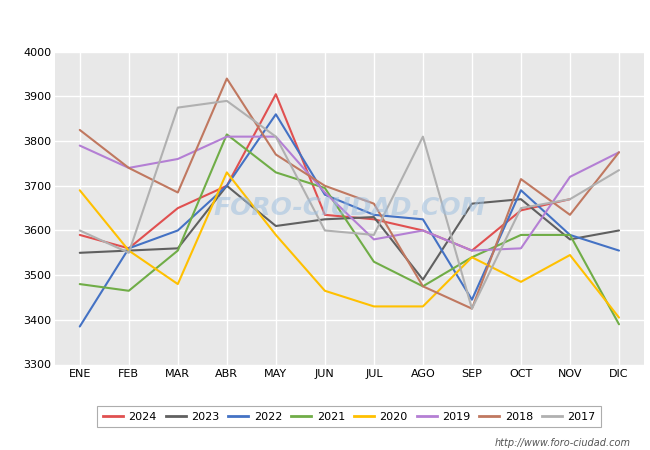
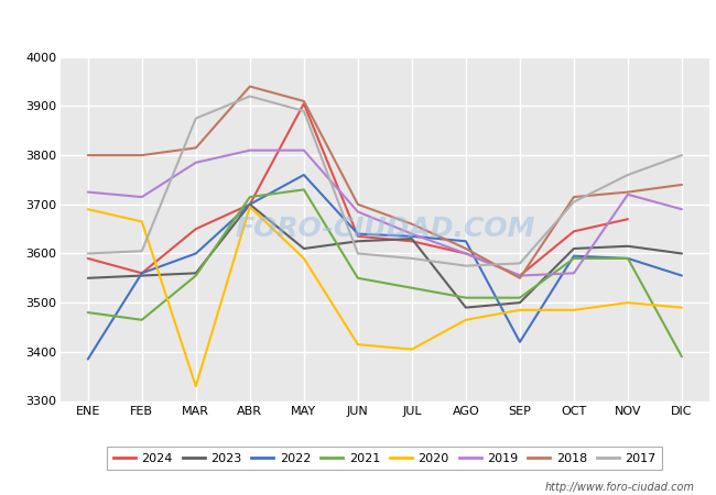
2019/ENE: 3790 -> 3725
2018/ENE: 3825 -> 3800
2020/FEB: 3555 -> 3665
2019/FEB: 3740 -> 3715
2018/FEB: 3740 -> 3800
2017/FEB: 3550 -> 3605
2020/MAR: 3480 -> 3330
2019/MAR: 3760 -> 3785
2018/MAR: 3685 -> 3815
2021/ABR: 3815 -> 3715
2020/ABR: 3730 -> 3695
2017/ABR: 3890 -> 3920
2022/MAY: 3860 -> 3760
2018/MAY: 3770 -> 3910
2017/MAY: 3810 -> 3890
2022/JUN: 3680 -> 3640
2021/JUN: 3695 -> 3550
2020/JUN: 3465 -> 3415
2020/JUL: 3430 -> 3405
2019/JUL: 3580 -> 3640
2021/AGO: 3475 -> 3510
2020/AGO: 3430 -> 3465
2018/AGO: 3475 -> 3610
2017/AGO: 3810 -> 3575
2023/SEP: 3660 -> 3500
2022/SEP: 3445 -> 3420
2021/SEP: 3540 -> 3510
2020/SEP: 3540 -> 3485
2018/SEP: 3425 -> 3550
2017/SEP: 3425 -> 3580
2023/OCT: 3670 -> 3610
2022/OCT: 3690 -> 3595
2017/OCT: 3650 -> 3705
2023/NOV: 3580 -> 3615
2020/NOV: 3545 -> 3500
2018/NOV: 3635 -> 3725
2017/NOV: 3670 -> 3760
2020/DIC: 3405 -> 3490
2019/DIC: 3775 -> 3690
2018/DIC: 3775 -> 3740
2017/DIC: 3735 -> 3800
